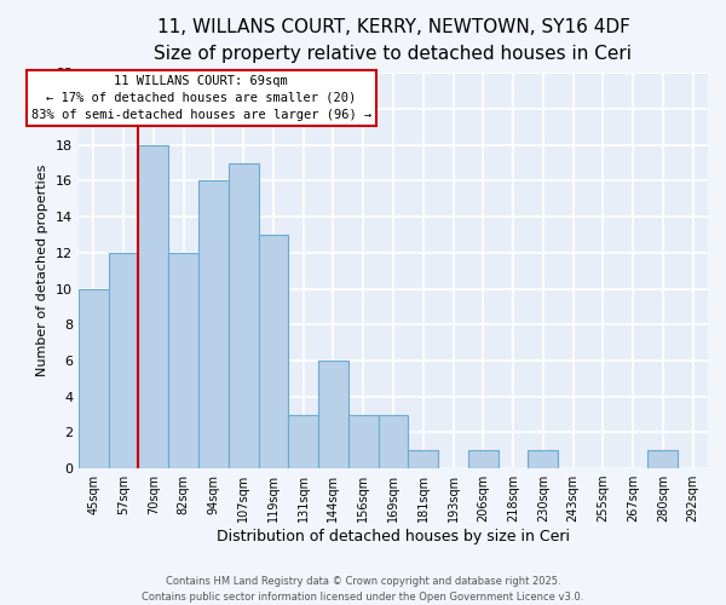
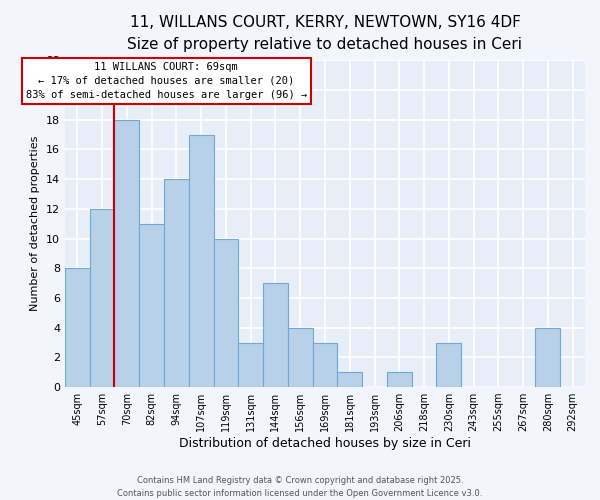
45sqm: 10 -> 8
82sqm: 12 -> 11
94sqm: 16 -> 14
119sqm: 13 -> 10
144sqm: 6 -> 7
156sqm: 3 -> 4
230sqm: 1 -> 3
280sqm: 1 -> 4
